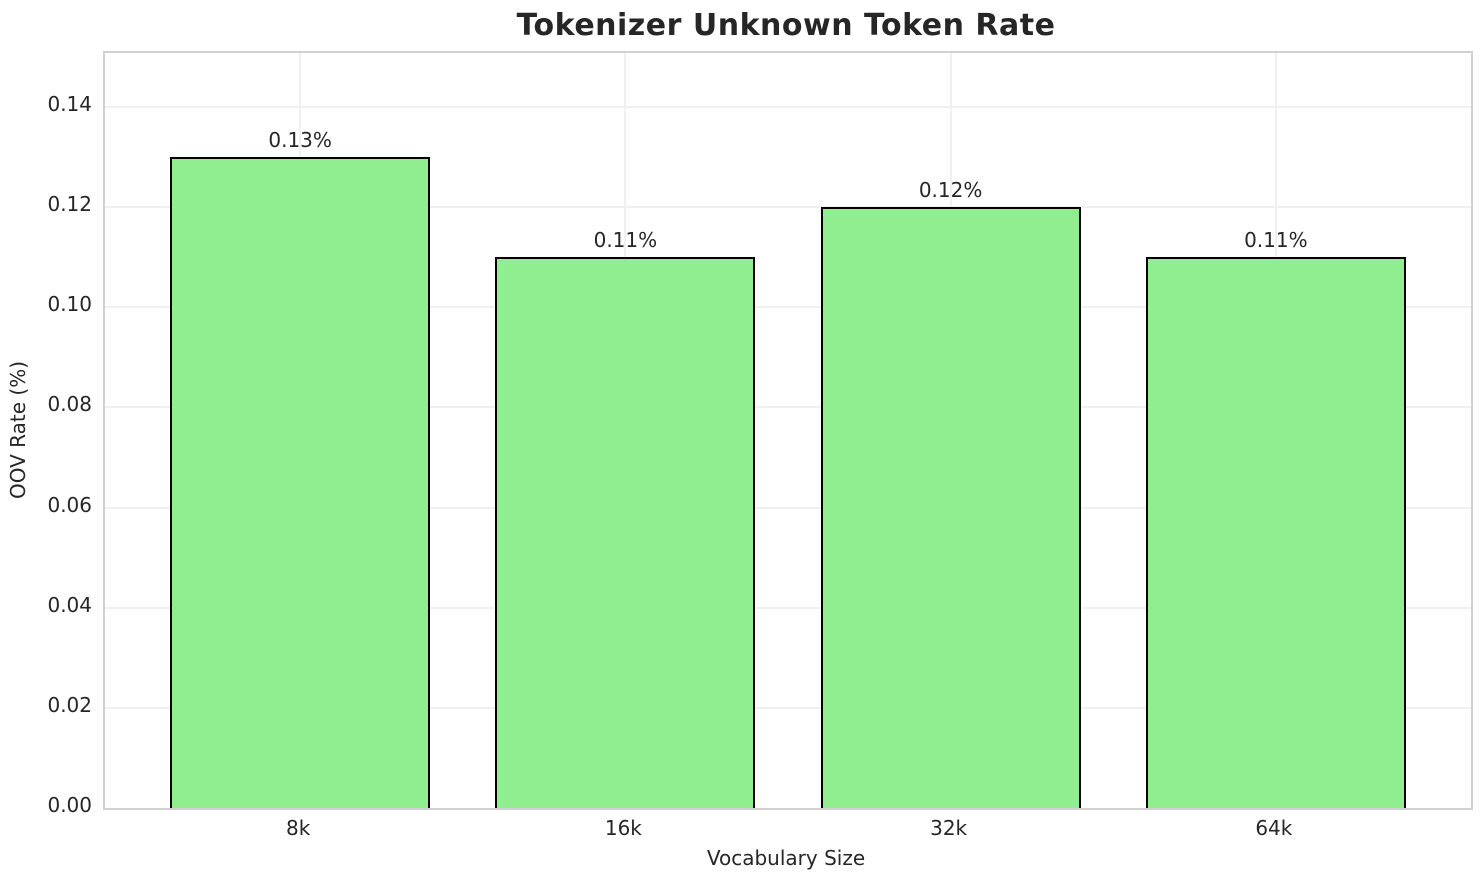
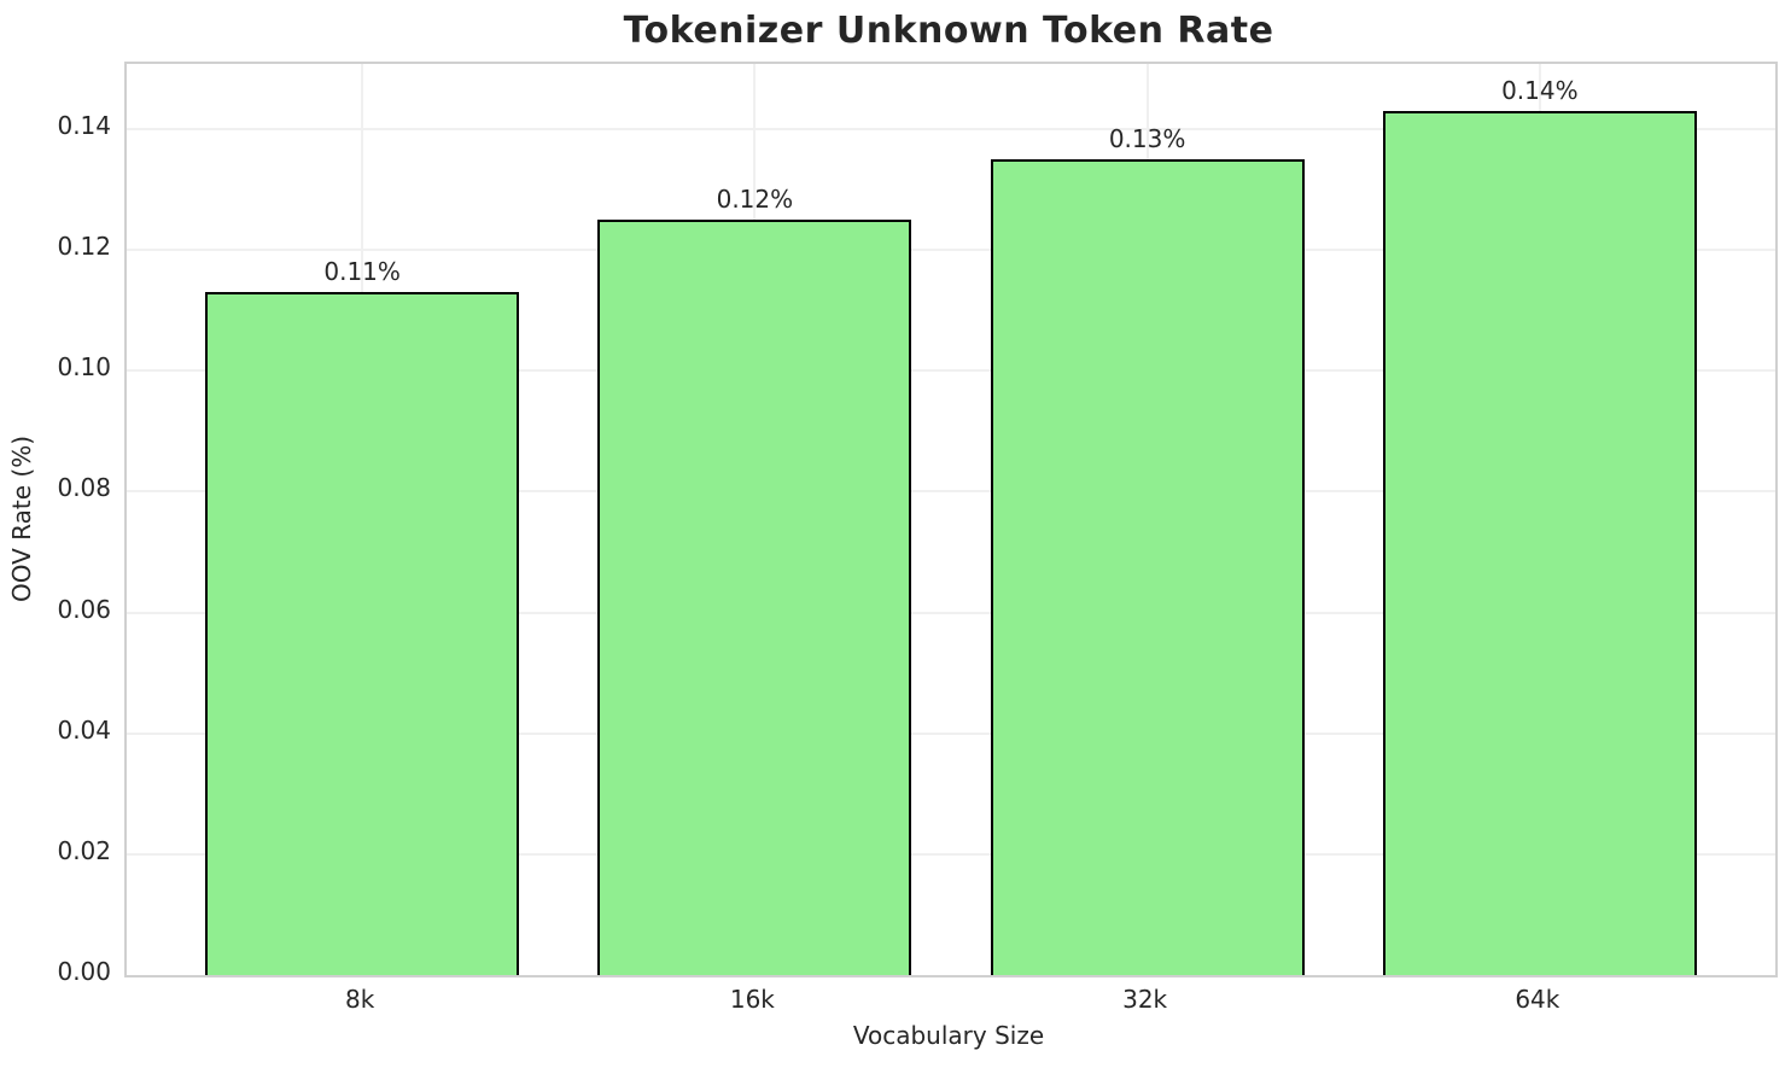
8k: 0.13% -> 0.11%
16k: 0.11% -> 0.12%
32k: 0.12% -> 0.13%
64k: 0.11% -> 0.14%
